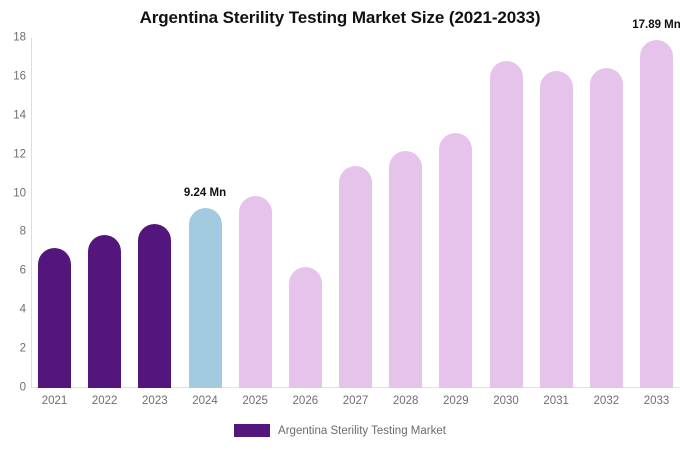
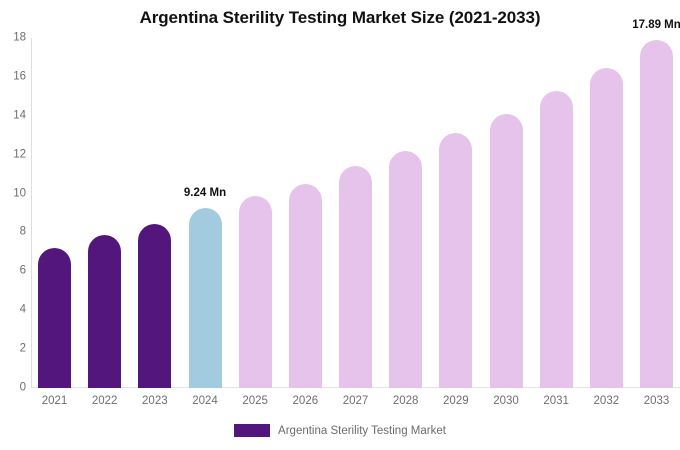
2026: 6.2 -> 10.5
2030: 16.8 -> 14.1
2031: 16.3 -> 15.2
